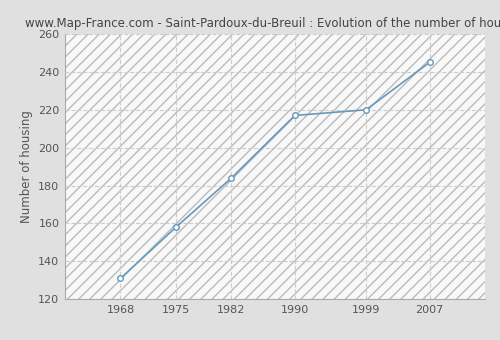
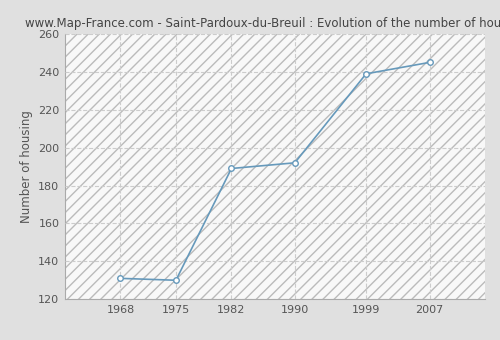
1975: 158 -> 130
1982: 184 -> 189
1990: 217 -> 192
1999: 220 -> 239
